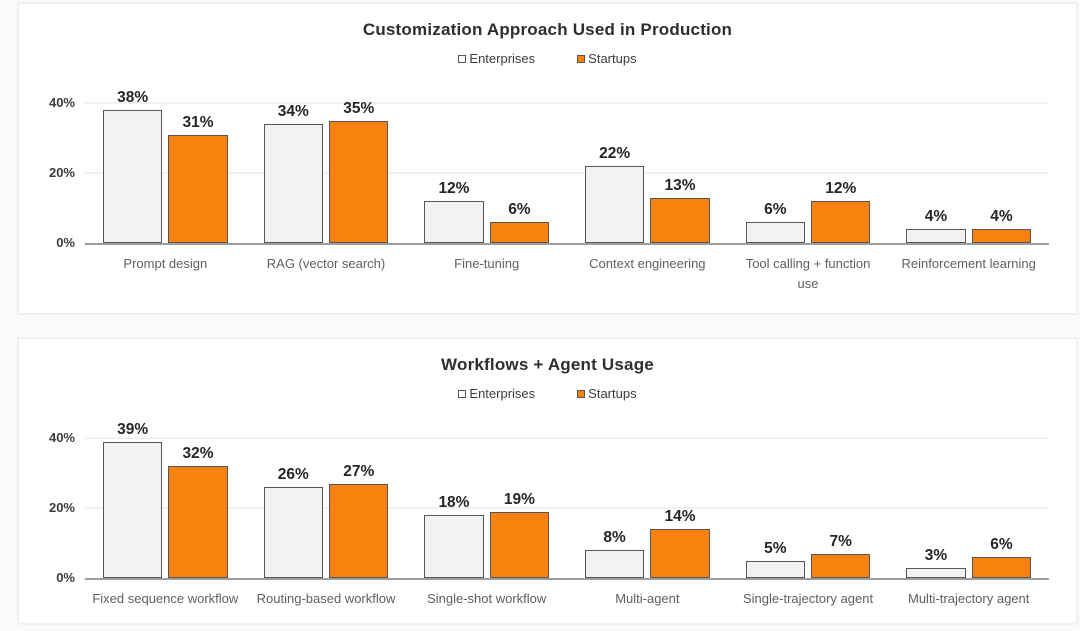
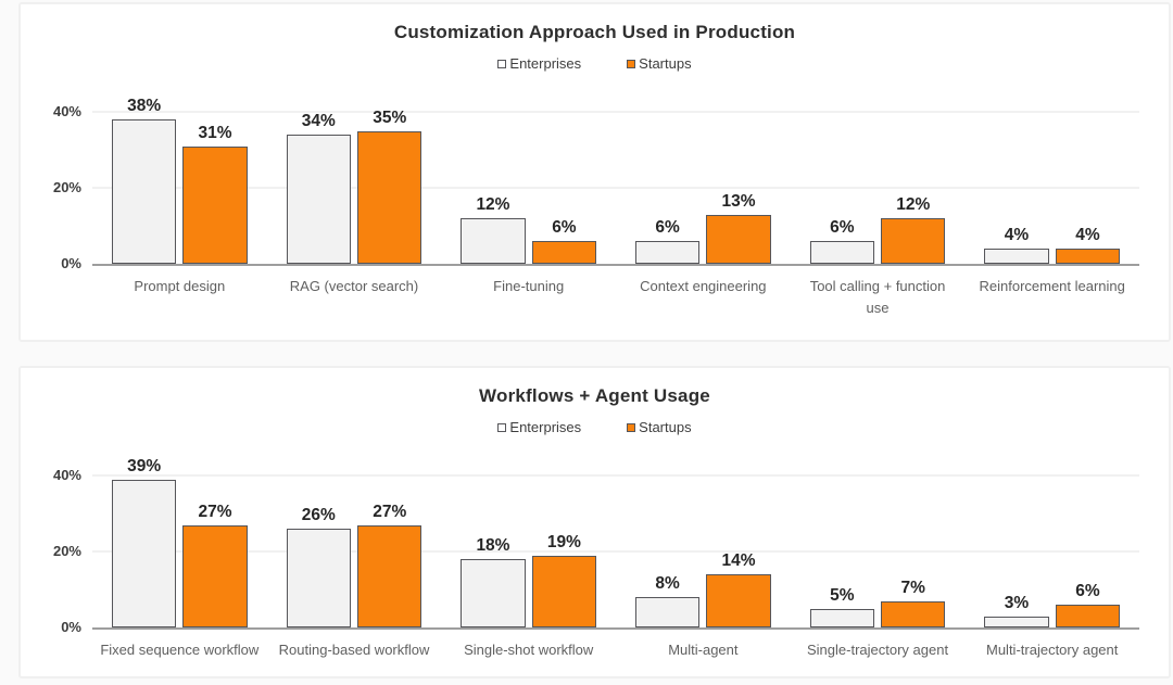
Customization Approach Used in Production/Enterprises/Context engineering: 22% -> 6%
Workflows + Agent Usage/Startups/Fixed sequence workflow: 32% -> 27%
